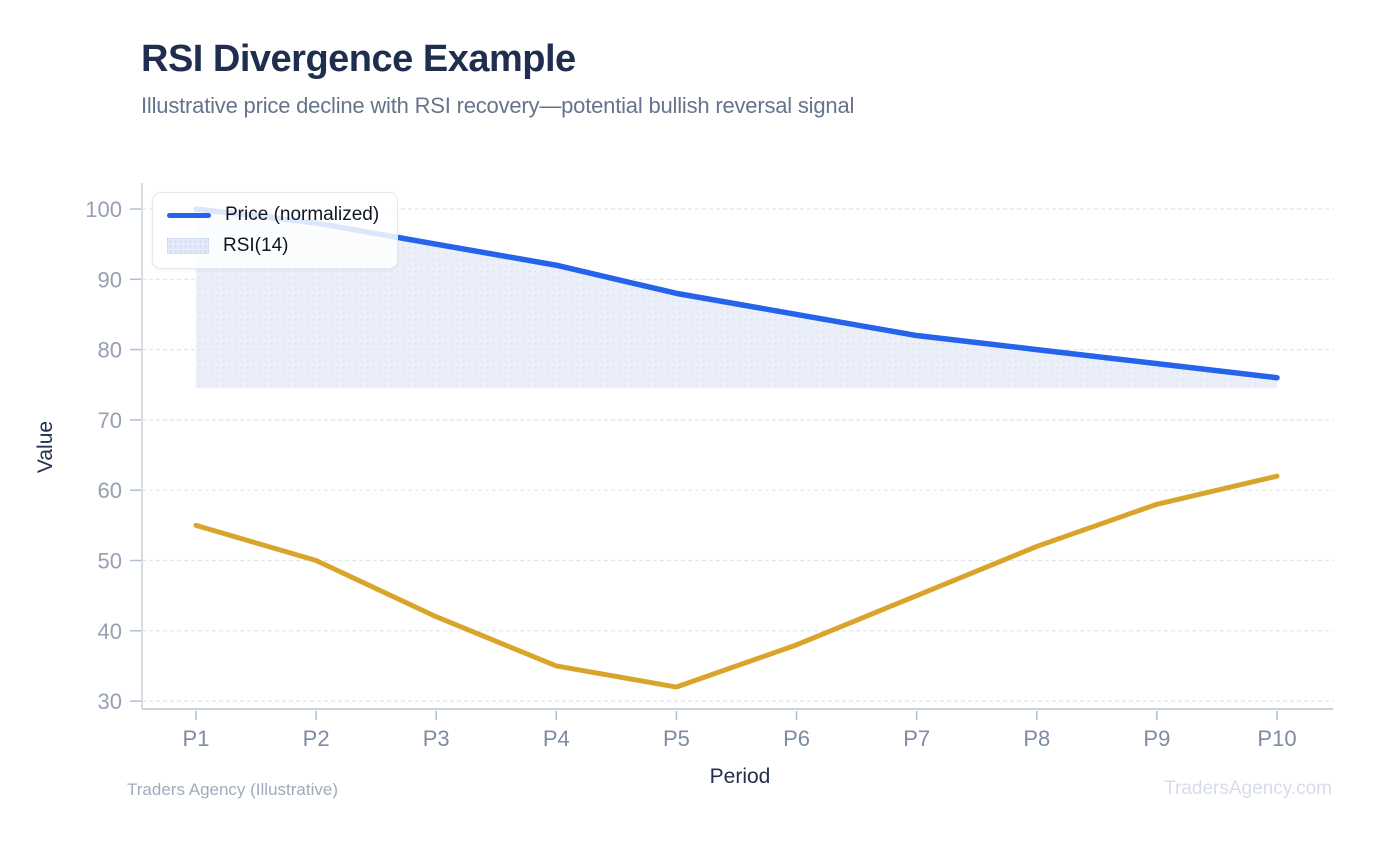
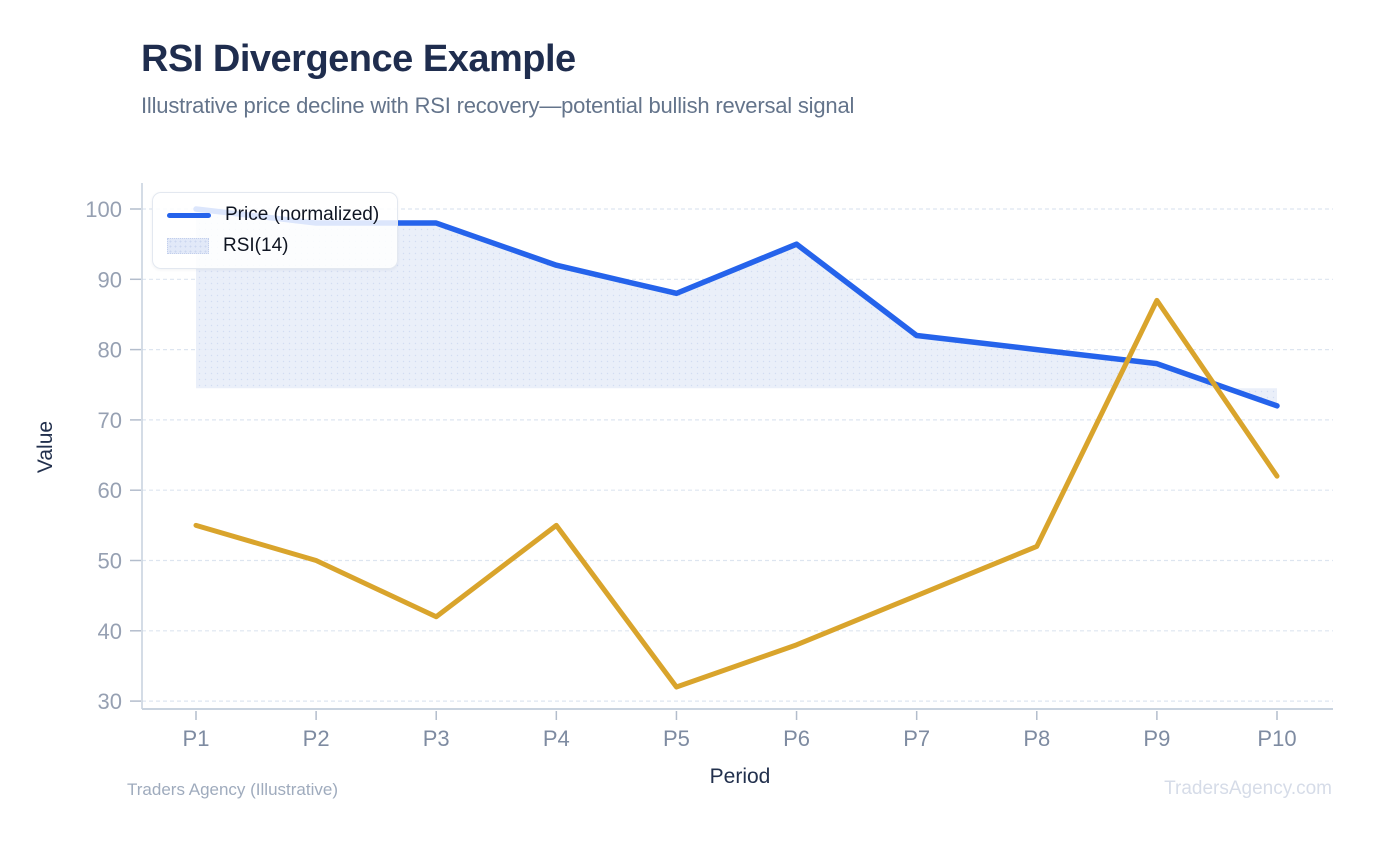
Price (normalized)/P3: 95 -> 98
RSI(14)/P4: 35 -> 55
Price (normalized)/P6: 85 -> 95
RSI(14)/P9: 58 -> 87
Price (normalized)/P10: 76 -> 72
